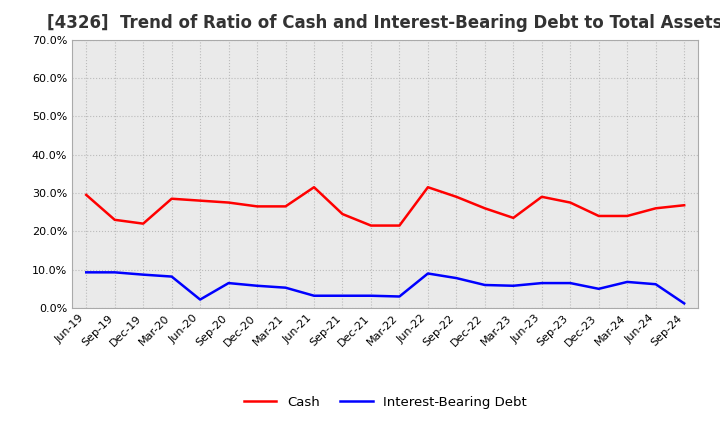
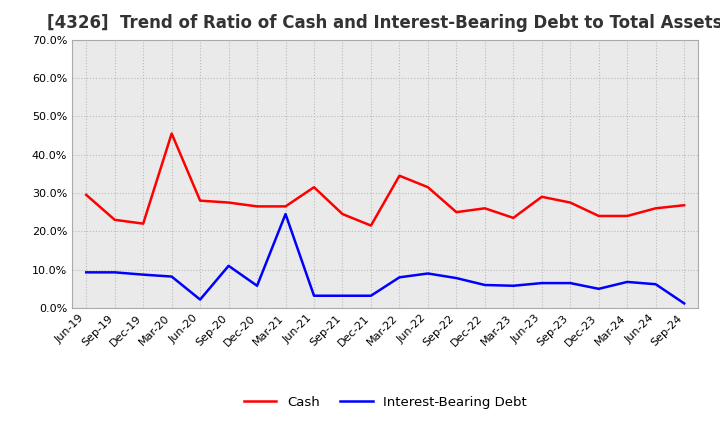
Cash/Mar-20: 28.5% -> 45.5%
Interest-Bearing Debt/Sep-20: 6.5% -> 11.0%
Interest-Bearing Debt/Mar-21: 5.3% -> 24.5%
Cash/Mar-22: 21.5% -> 34.5%
Interest-Bearing Debt/Mar-22: 3.0% -> 8.0%
Cash/Sep-22: 29.0% -> 25.0%
